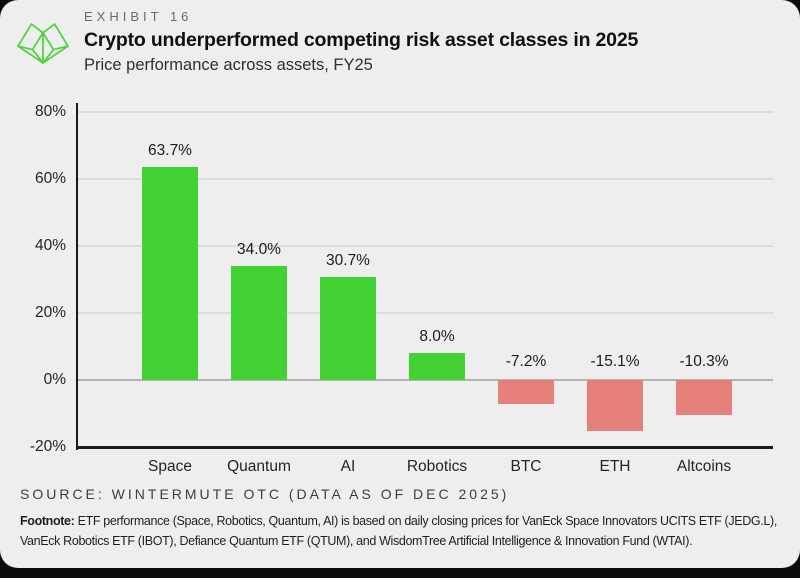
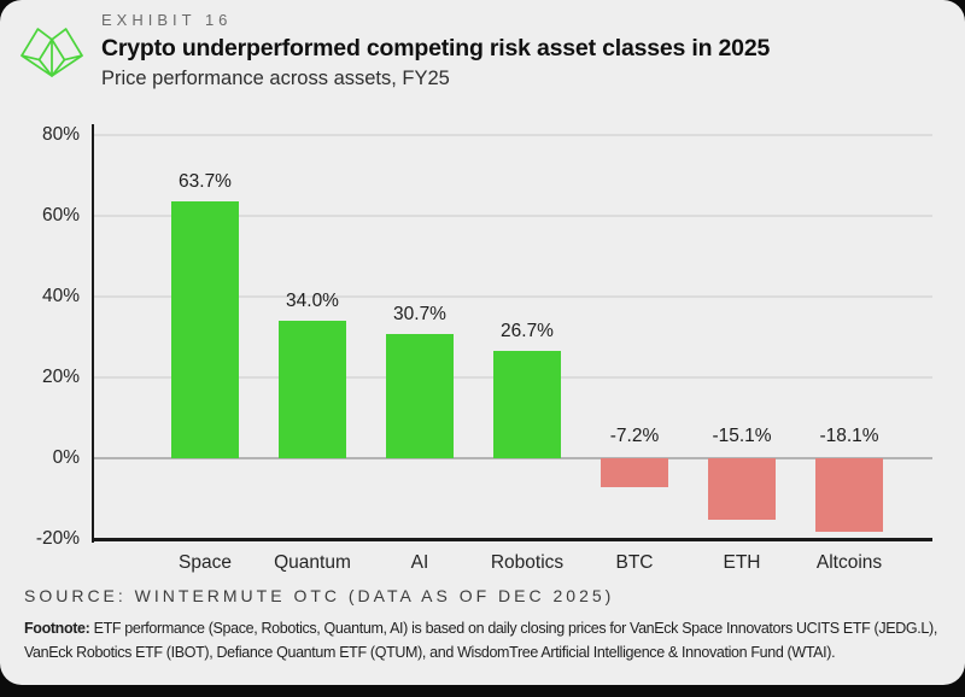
Robotics: 8.0% -> 26.7%
Altcoins: -10.3% -> -18.1%
